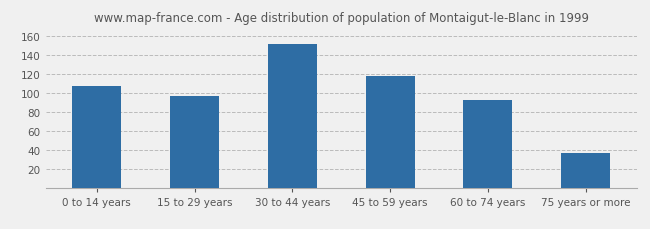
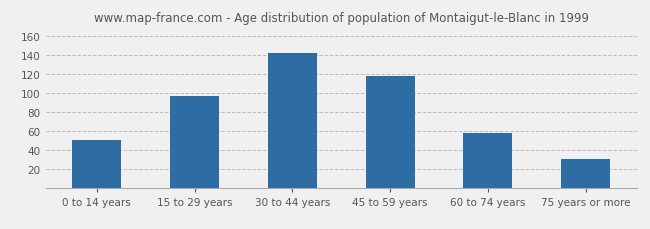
0 to 14 years: 107 -> 50
30 to 44 years: 152 -> 142
60 to 74 years: 92 -> 58
75 years or more: 37 -> 30
